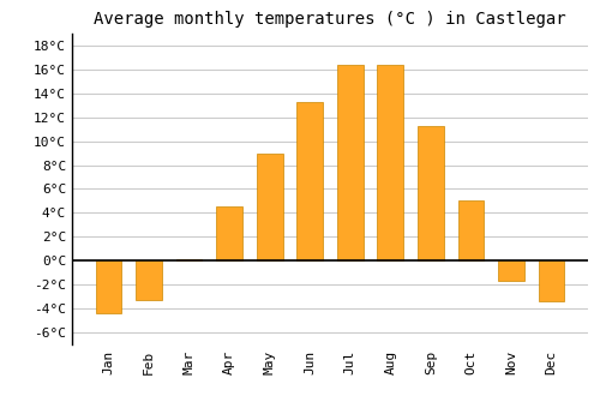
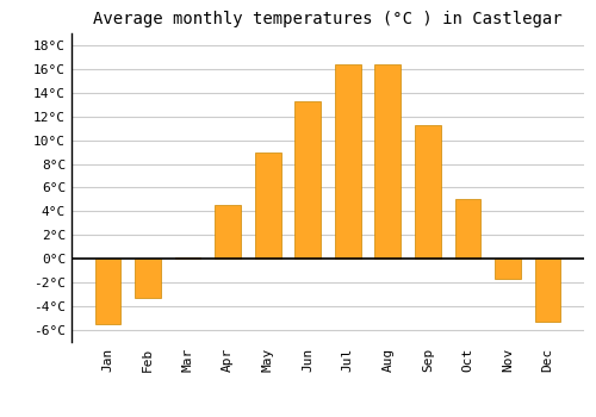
Jan: -4.4°C -> -5.5°C
Dec: -3.4°C -> -5.3°C
